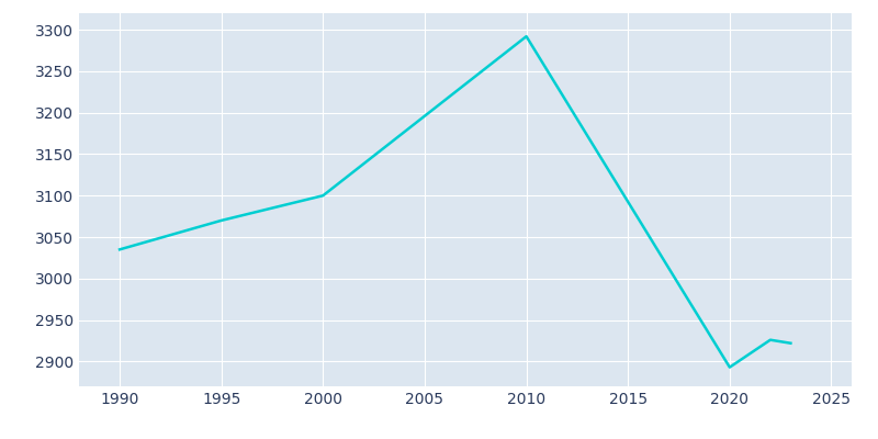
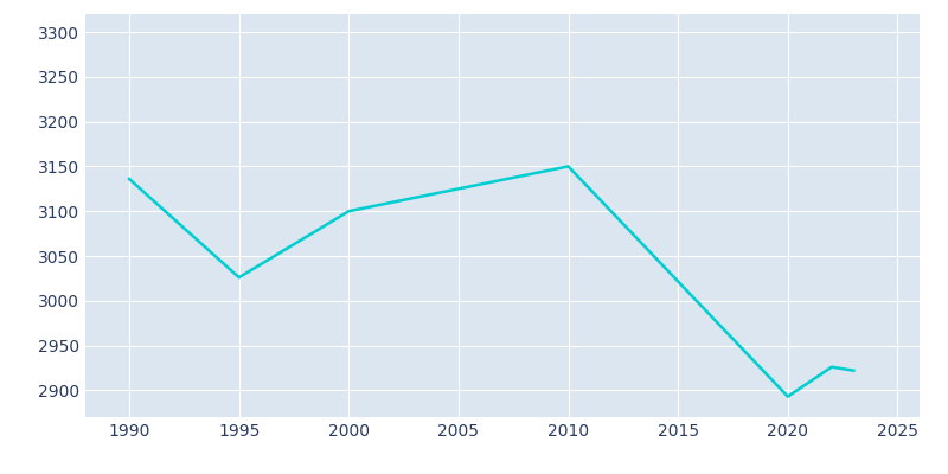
1990: 3035 -> 3136
1995: 3070 -> 3026
2010: 3292 -> 3150
